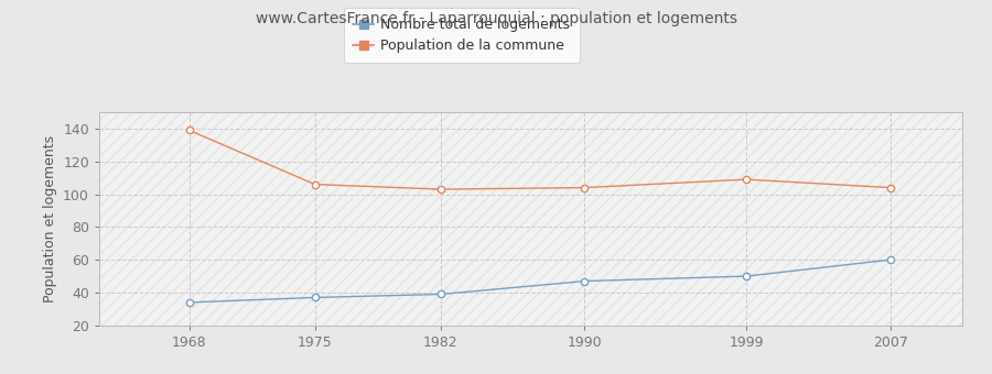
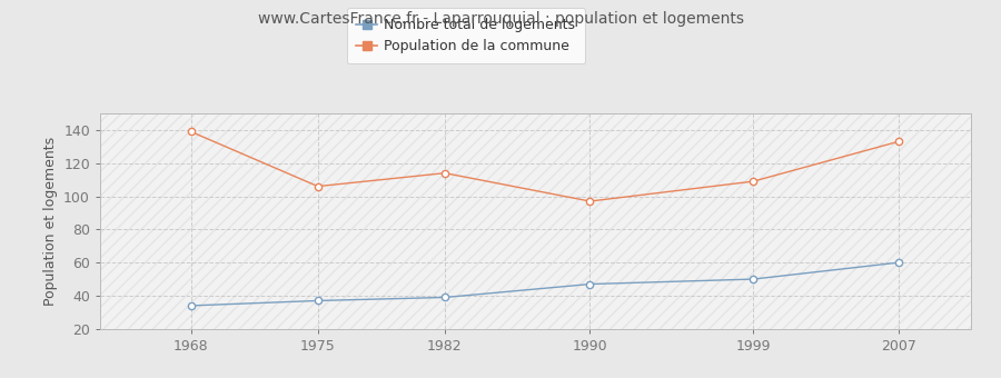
Population de la commune/1982: 103 -> 114
Population de la commune/1990: 104 -> 97
Population de la commune/2007: 104 -> 133
